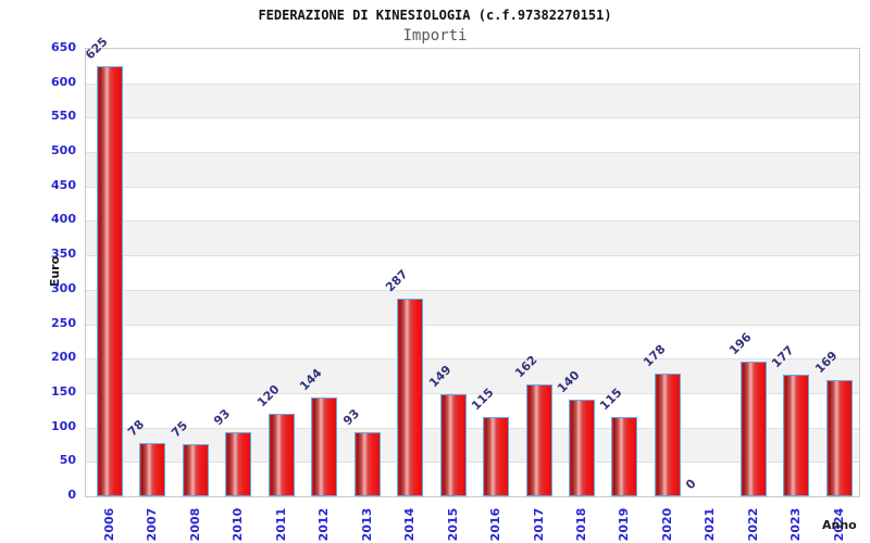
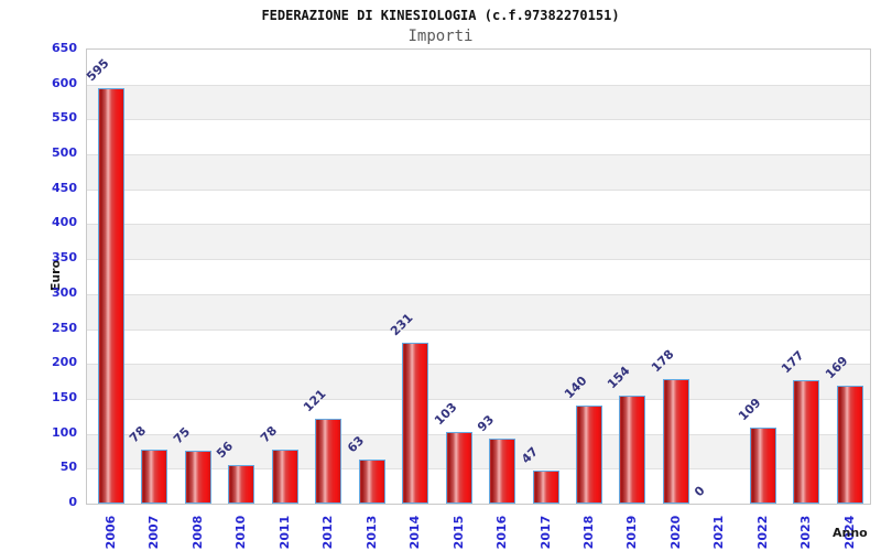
2006: 625 -> 595
2010: 93 -> 56
2011: 120 -> 78
2012: 144 -> 121
2013: 93 -> 63
2014: 287 -> 231
2015: 149 -> 103
2016: 115 -> 93
2017: 162 -> 47
2019: 115 -> 154
2022: 196 -> 109
